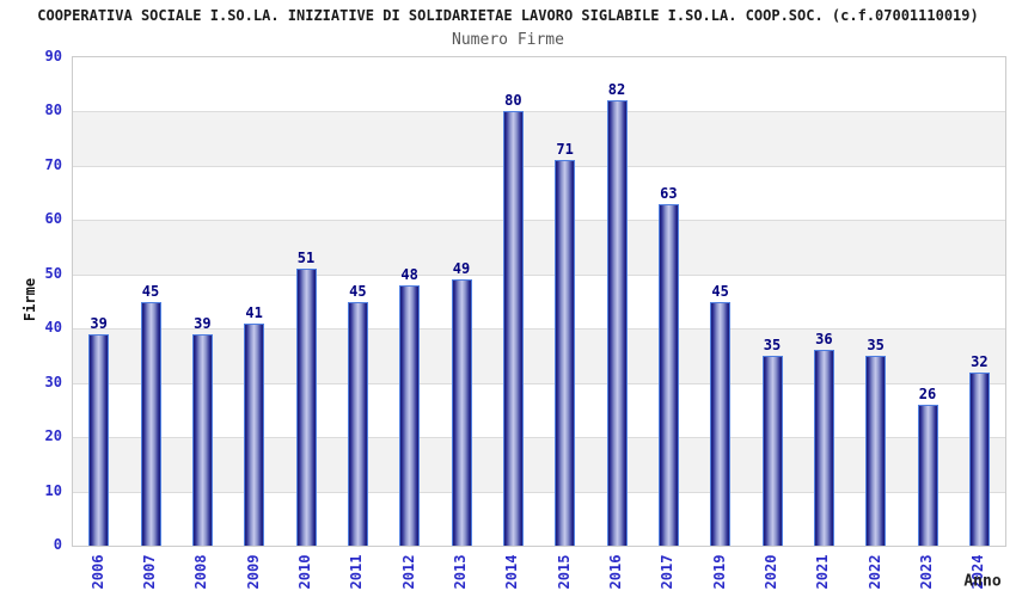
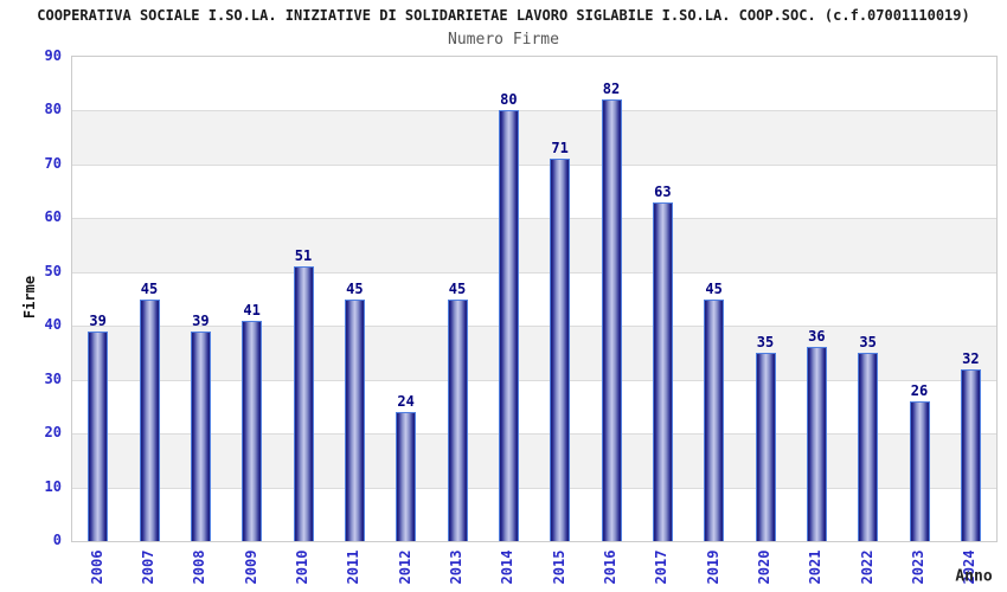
2012: 48 -> 24
2013: 49 -> 45
